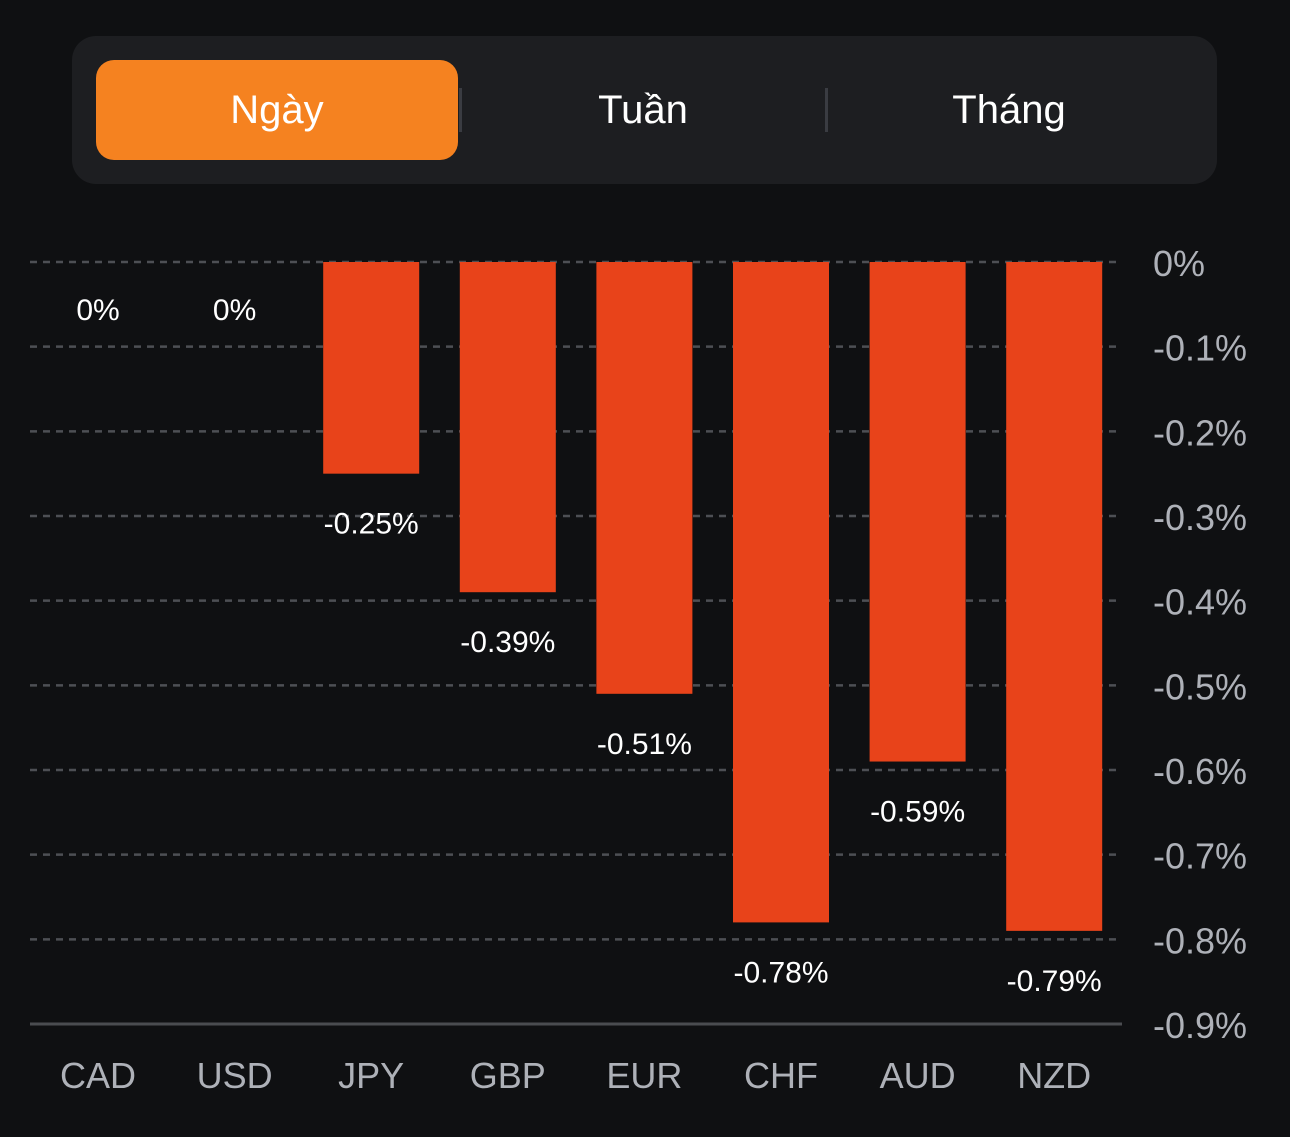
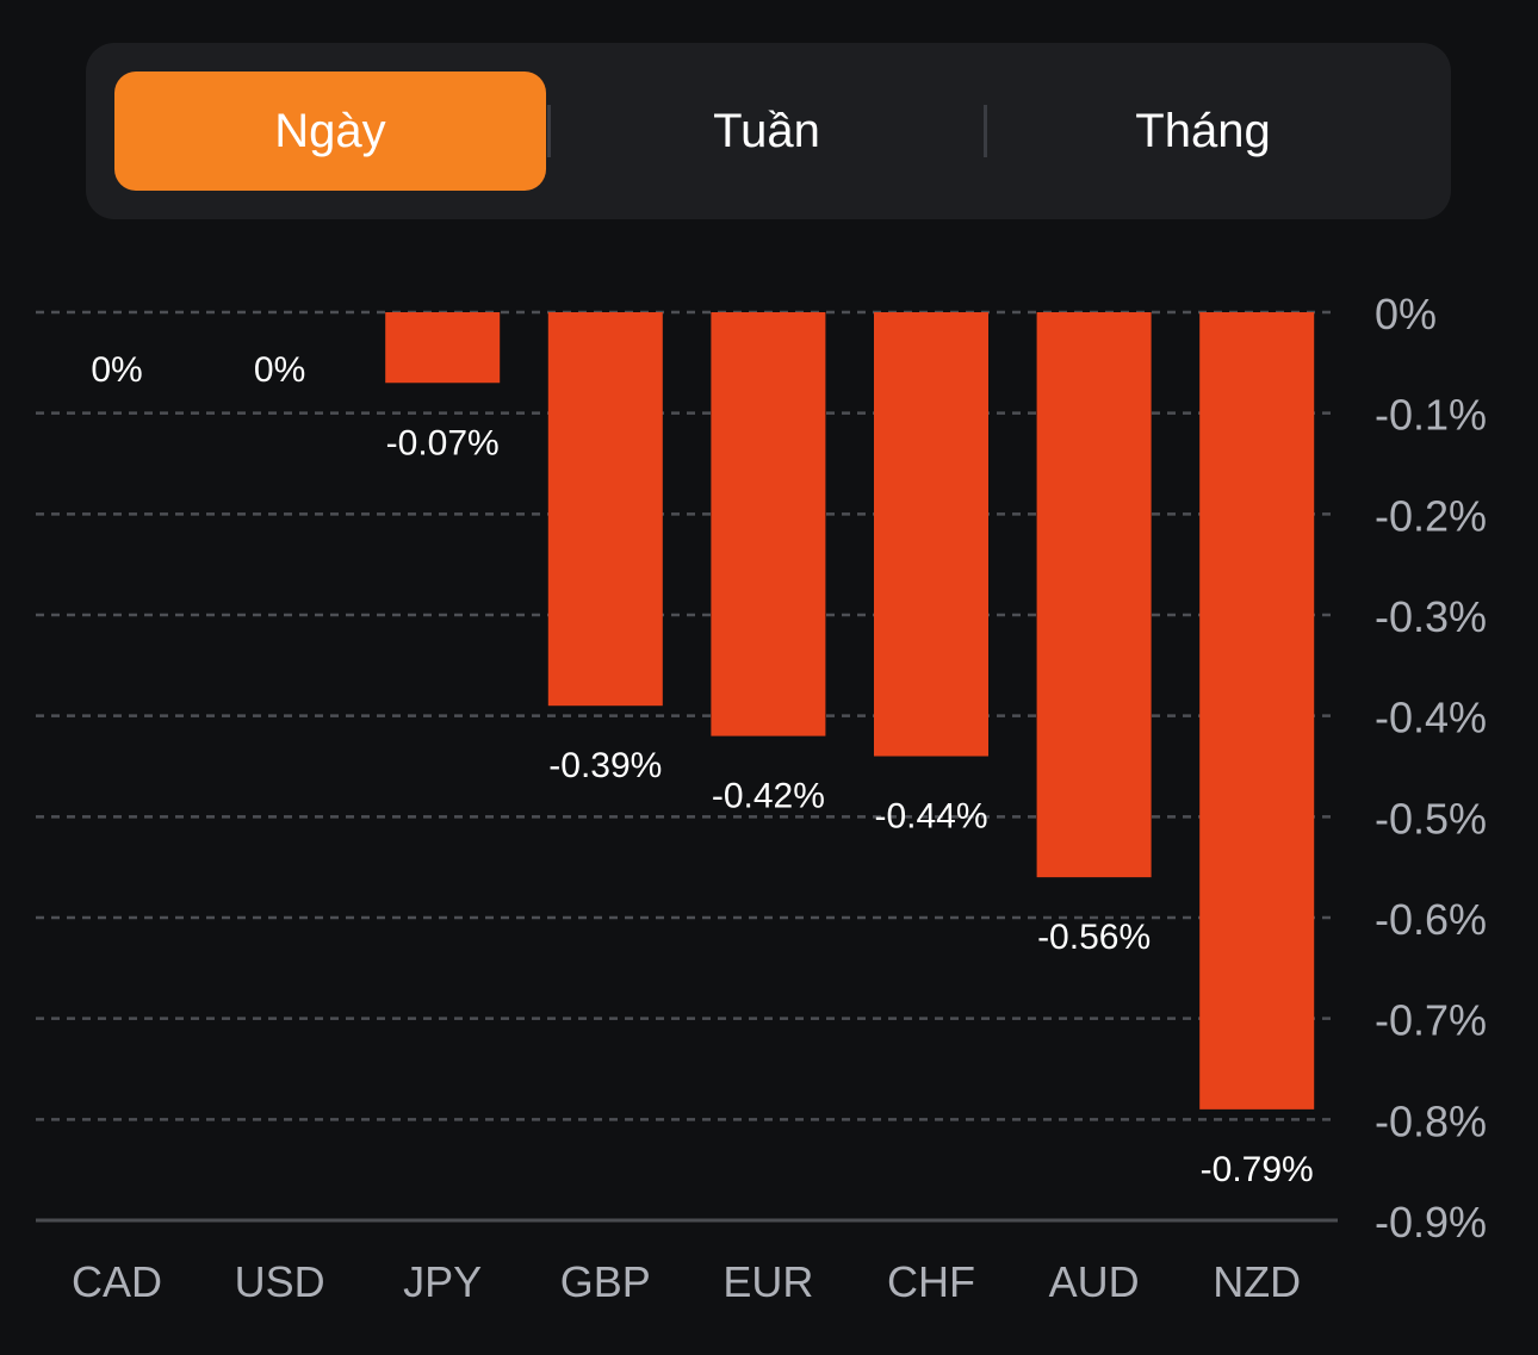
JPY: -0.25% -> -0.07%
EUR: -0.51% -> -0.42%
CHF: -0.78% -> -0.44%
AUD: -0.59% -> -0.56%
